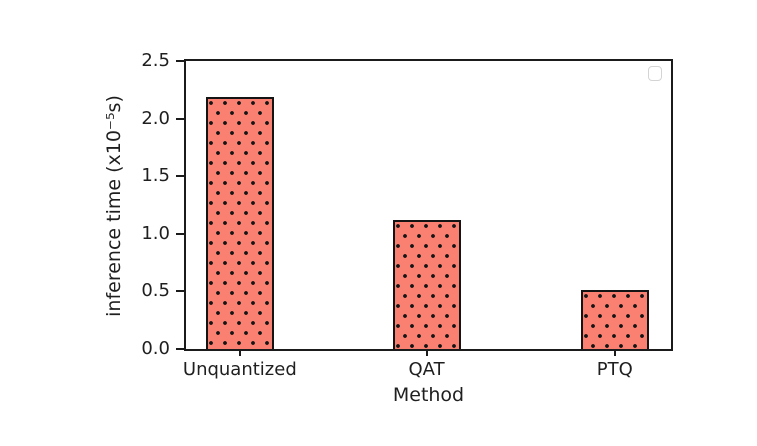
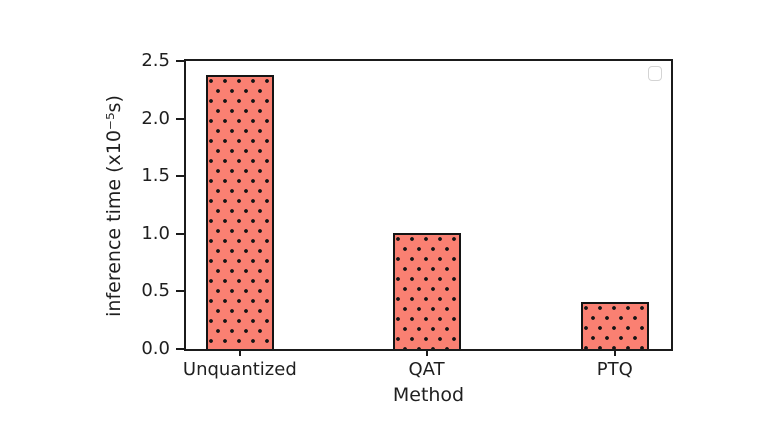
Unquantized: 2.19 -> 2.38
QAT: 1.12 -> 1.01
PTQ: 0.51 -> 0.41
